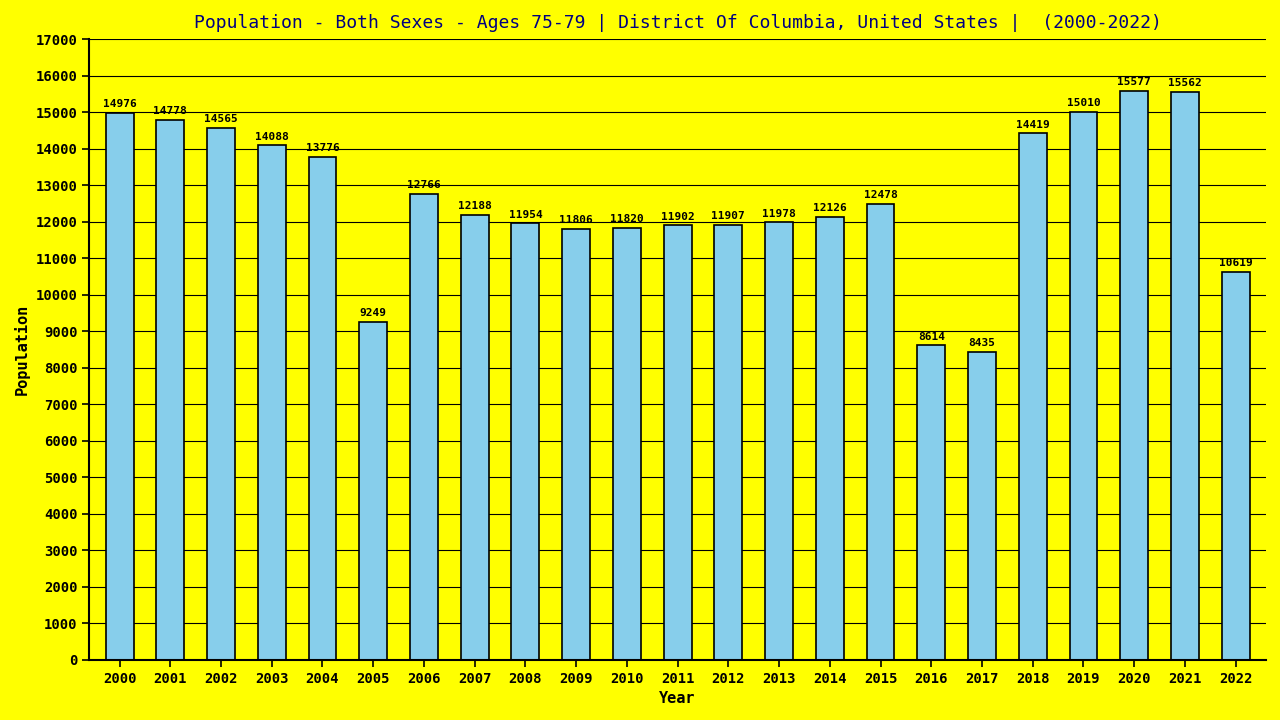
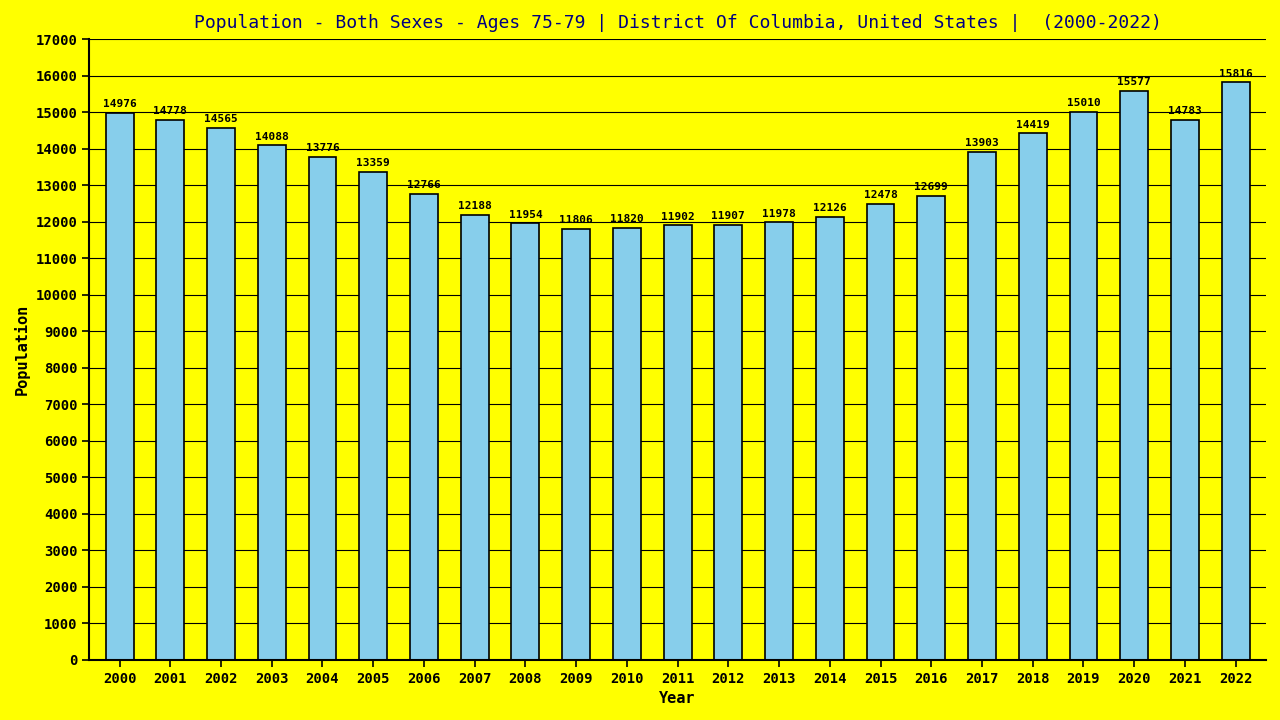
2005: 9249 -> 13359
2016: 8614 -> 12699
2017: 8435 -> 13903
2021: 15562 -> 14783
2022: 10619 -> 15816
